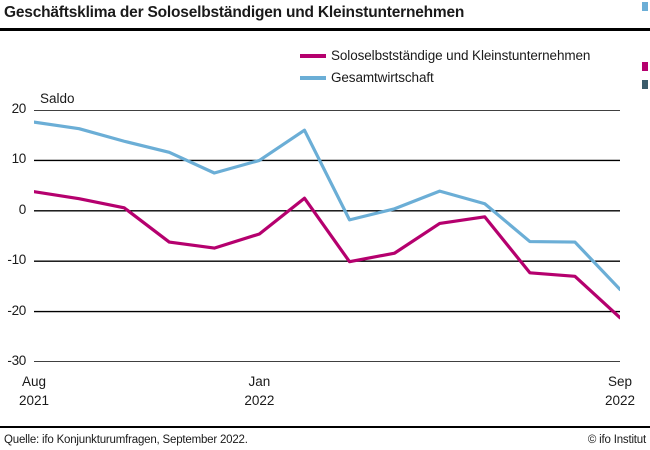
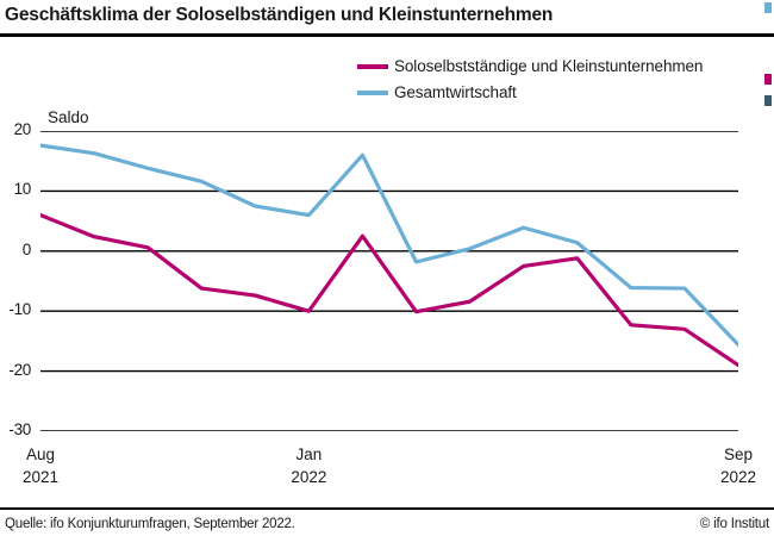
Soloselbstständige und Kleinstunternehmen/Aug 2021: 4 -> 6
Soloselbstständige und Kleinstunternehmen/Jan 2022: -5 -> -10
Gesamtwirtschaft/Jan 2022: 10 -> 6
Soloselbstständige und Kleinstunternehmen/Sep 2022: -21 -> -19
